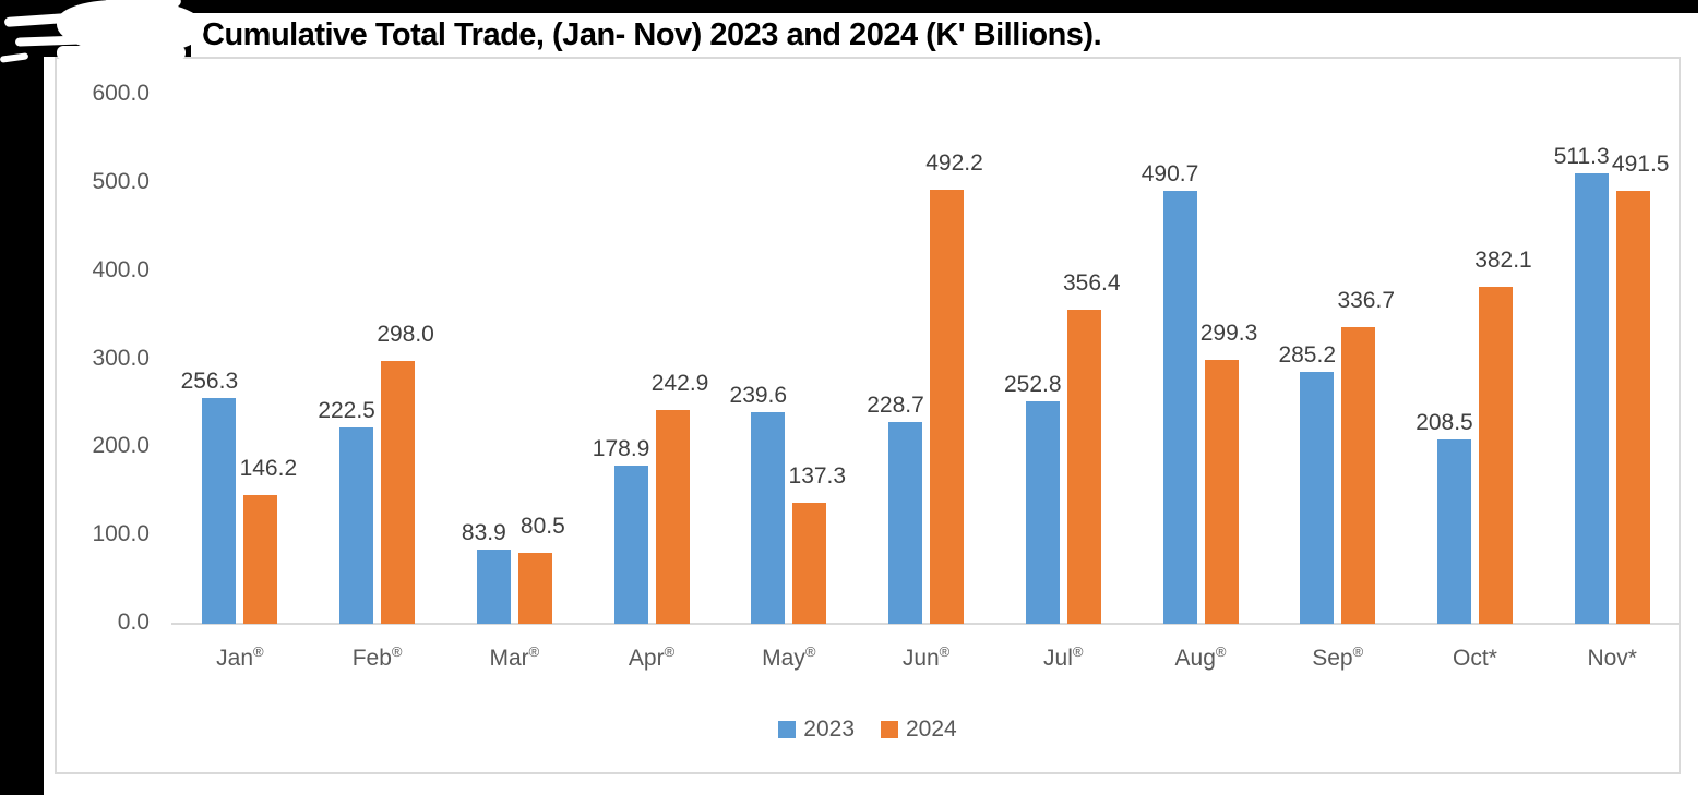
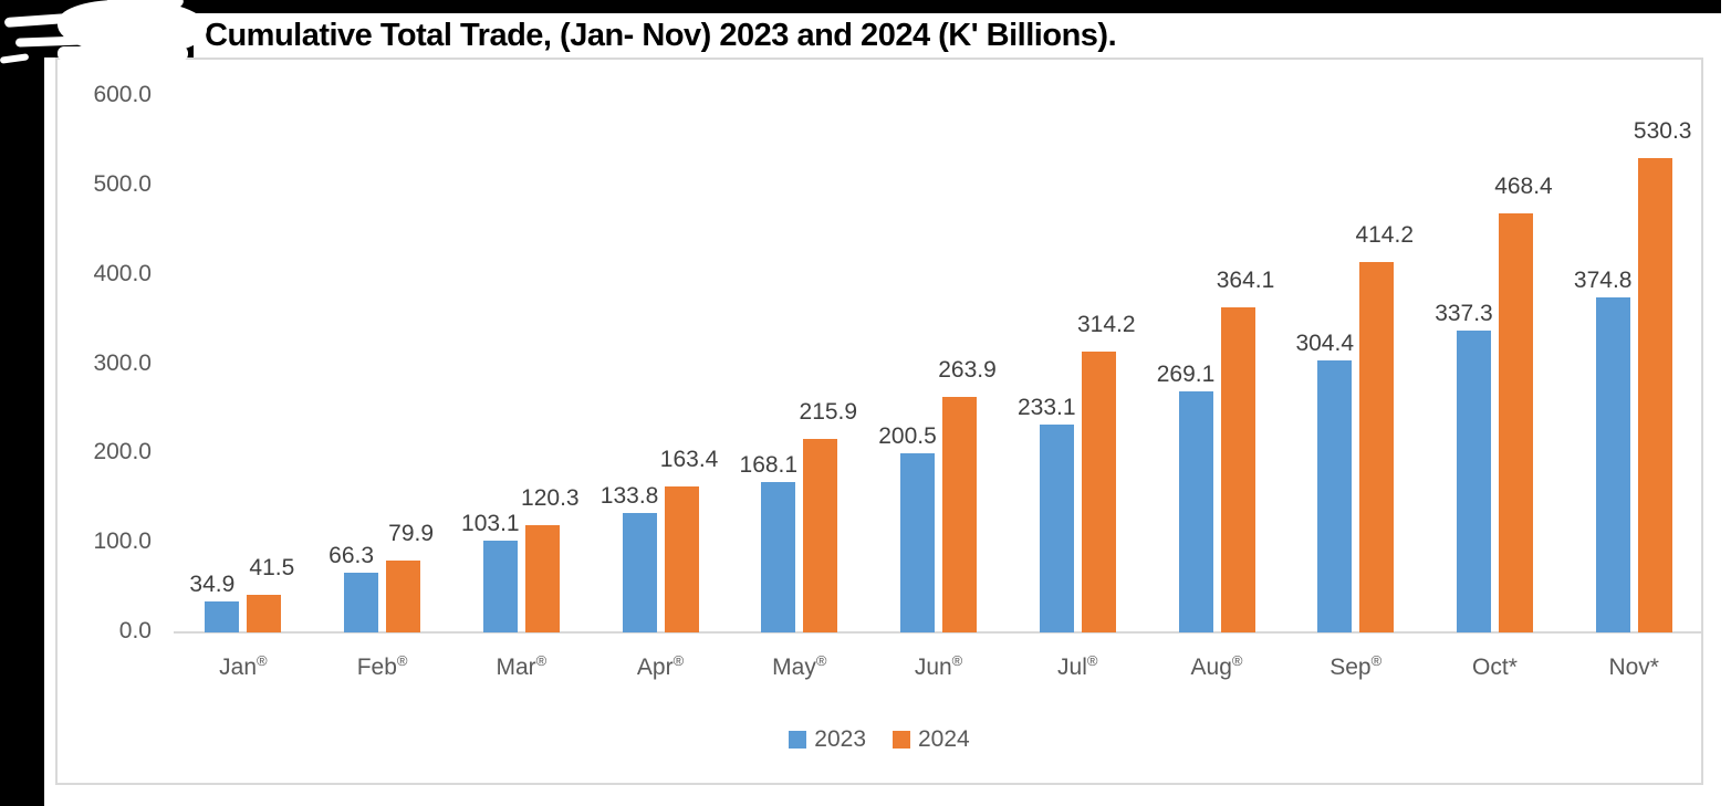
2023/Jan®: 256.3 -> 34.9
2024/Jan®: 146.2 -> 41.5
2023/Feb®: 222.5 -> 66.3
2024/Feb®: 298.0 -> 79.9
2023/Mar®: 83.9 -> 103.1
2024/Mar®: 80.5 -> 120.3
2023/Apr®: 178.9 -> 133.8
2024/Apr®: 242.9 -> 163.4
2023/May®: 239.6 -> 168.1
2024/May®: 137.3 -> 215.9
2023/Jun®: 228.7 -> 200.5
2024/Jun®: 492.2 -> 263.9
2023/Jul®: 252.8 -> 233.1
2024/Jul®: 356.4 -> 314.2
2023/Aug®: 490.7 -> 269.1
2024/Aug®: 299.3 -> 364.1
2023/Sep®: 285.2 -> 304.4
2024/Sep®: 336.7 -> 414.2
2023/Oct*: 208.5 -> 337.3
2024/Oct*: 382.1 -> 468.4
2023/Nov*: 511.3 -> 374.8
2024/Nov*: 491.5 -> 530.3
